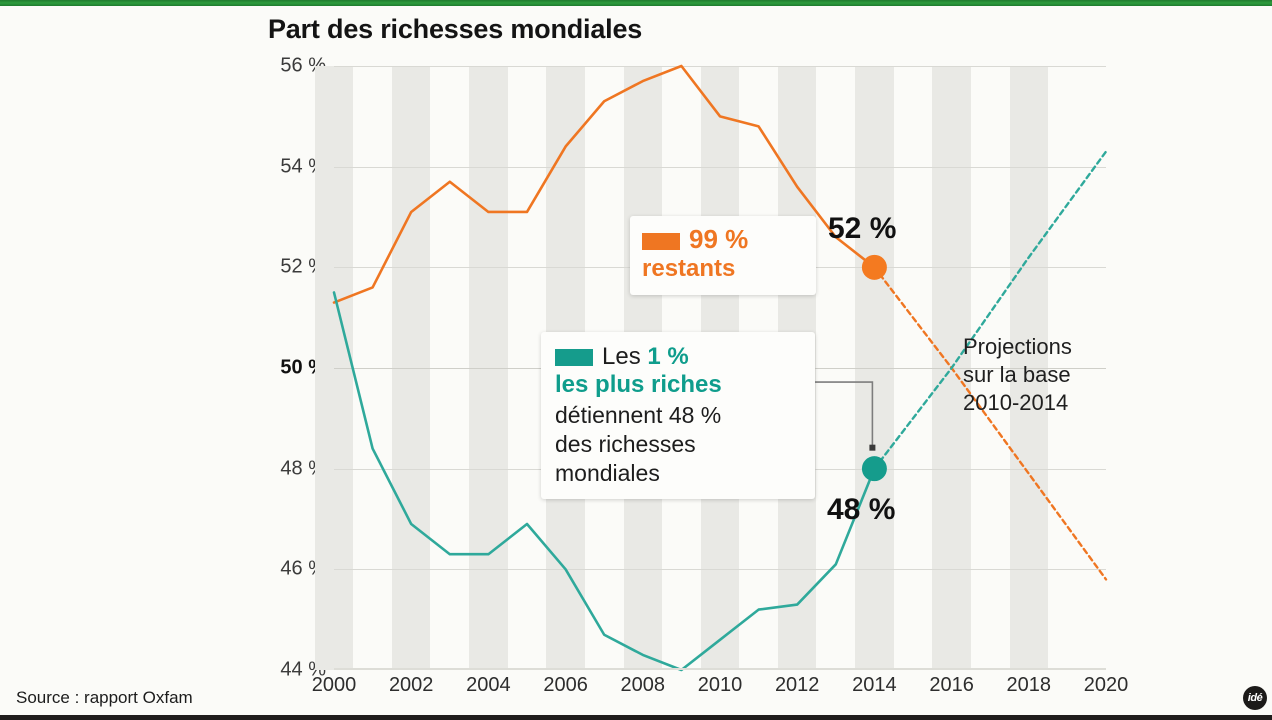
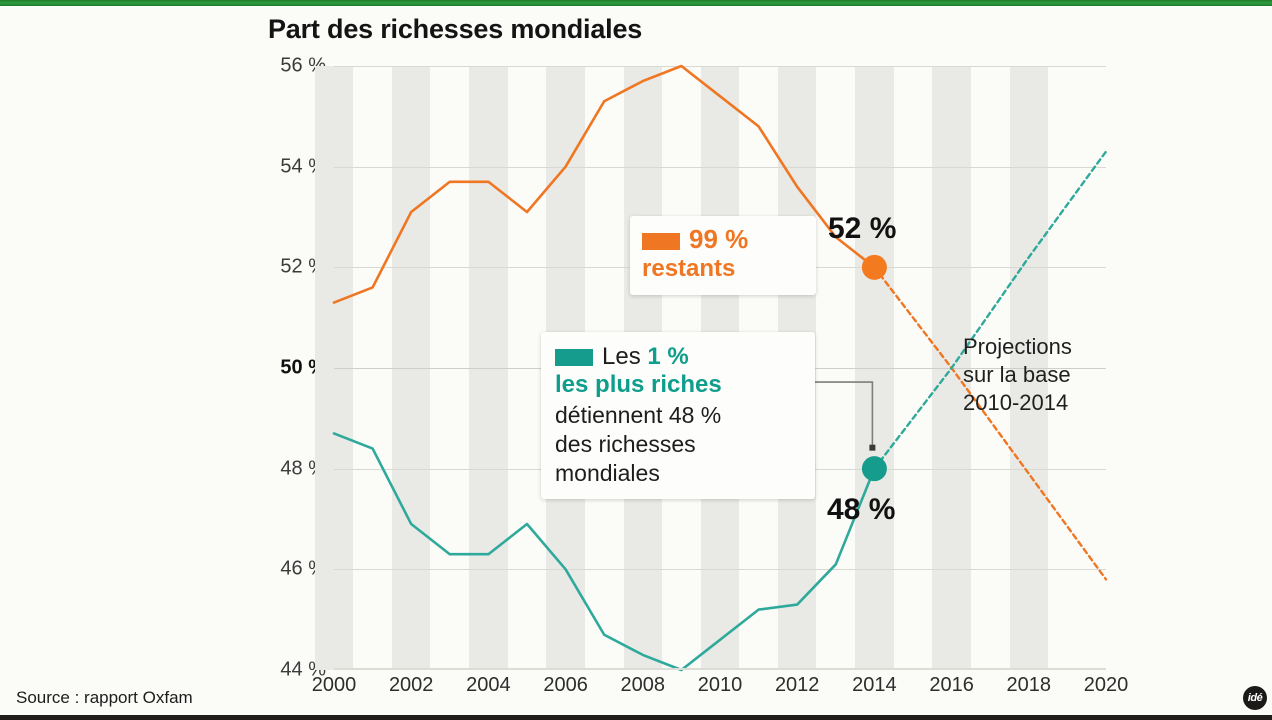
Les 1 % les plus riches/2000: 51.5% -> 48.7%
99 % restants/2004: 53.1% -> 53.7%
99 % restants/2006: 54.4% -> 54.0%
99 % restants/2010: 55.0% -> 55.4%
